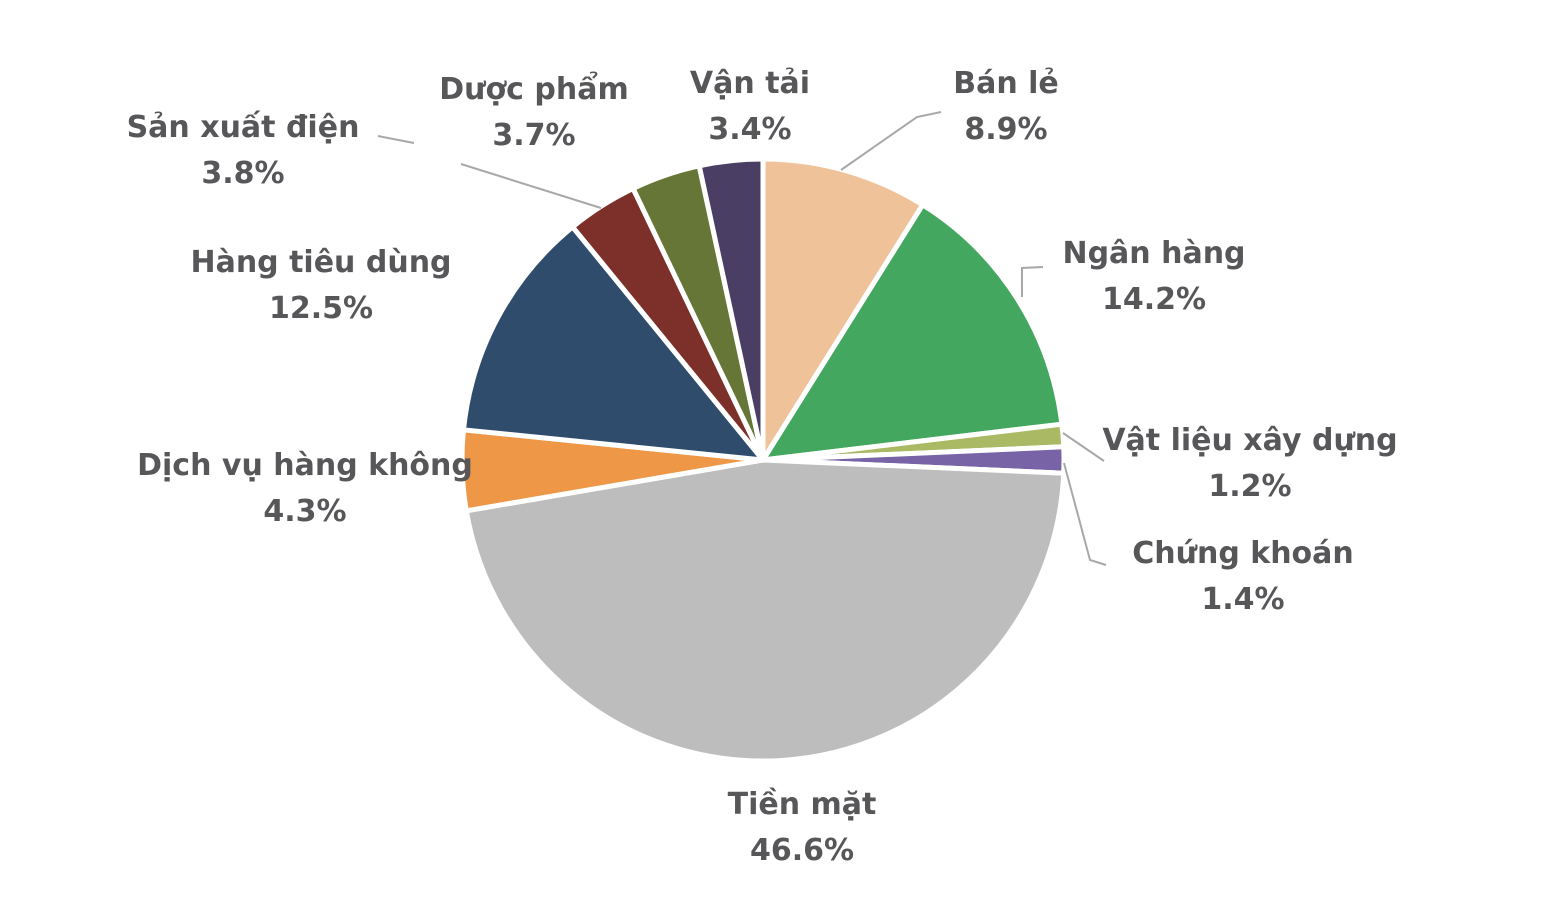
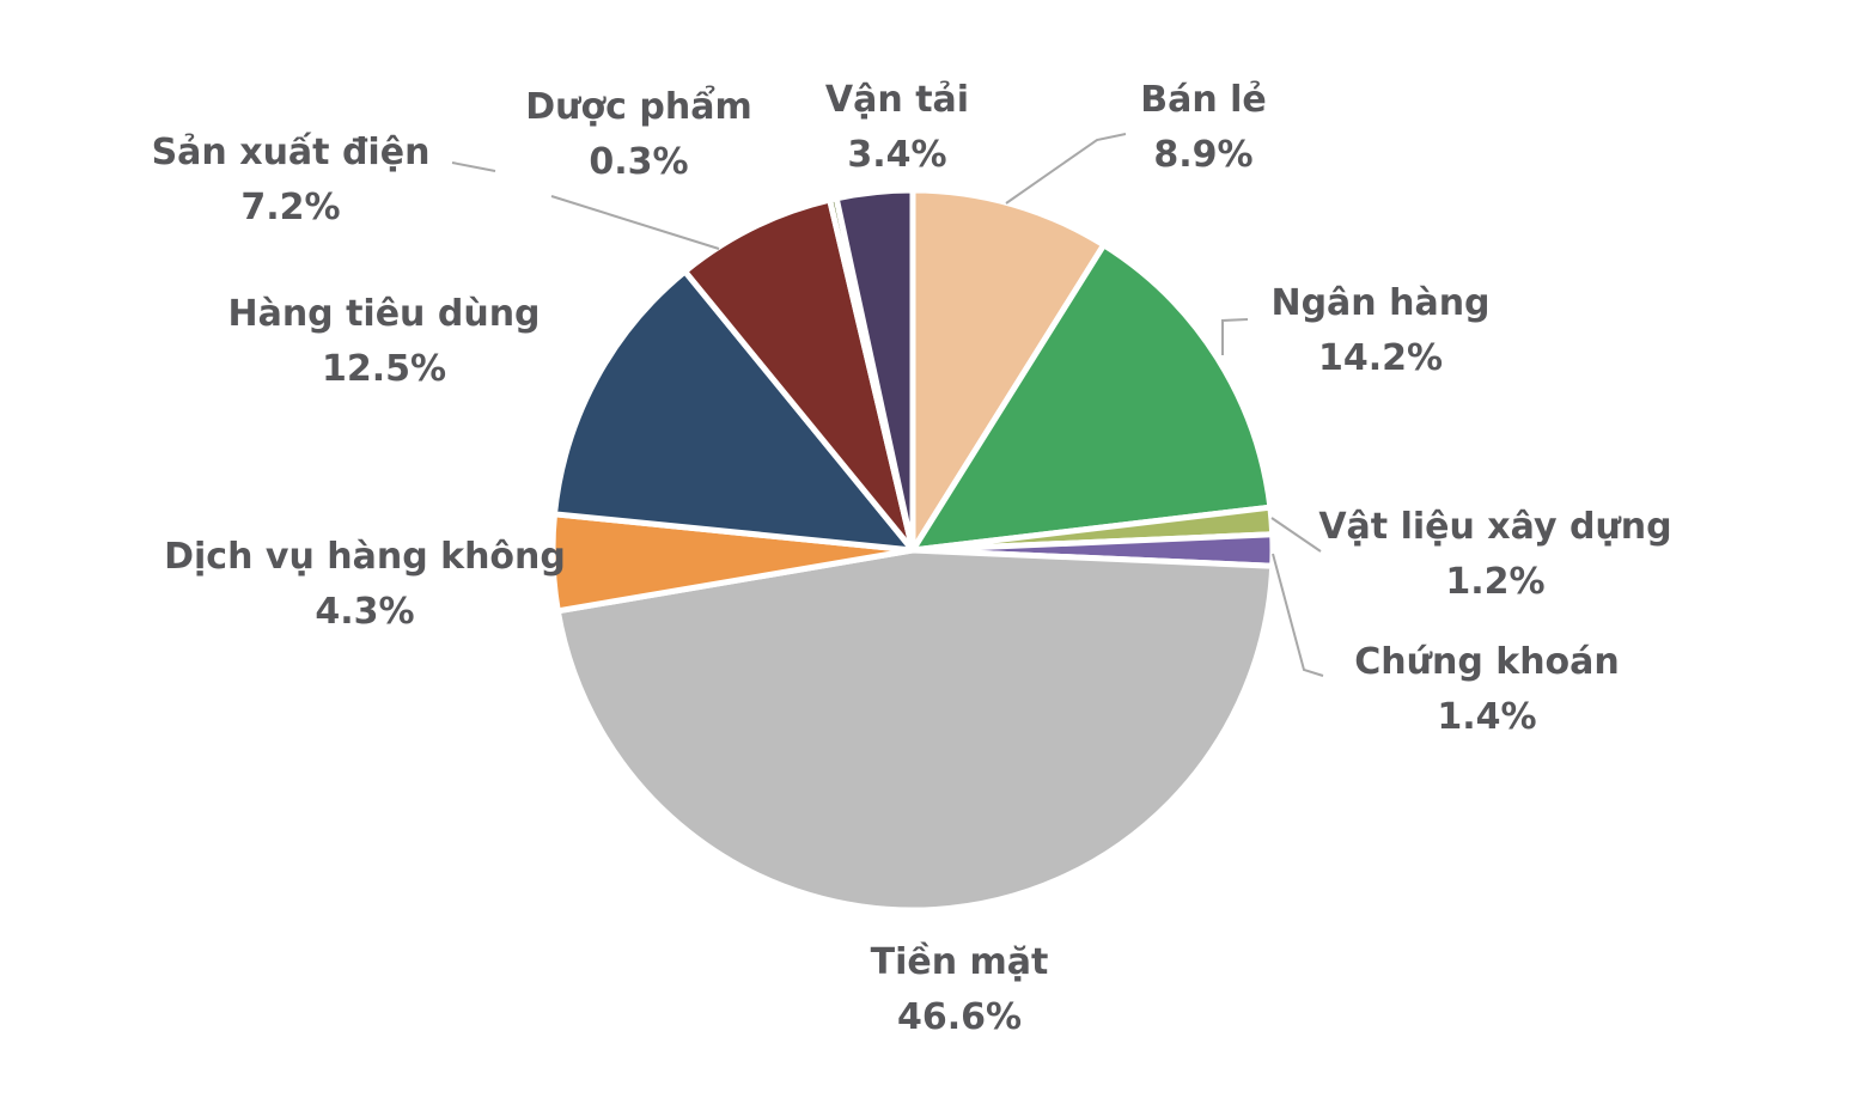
Sản xuất điện: 3.8% -> 7.2%
Dược phẩm: 3.7% -> 0.3%
